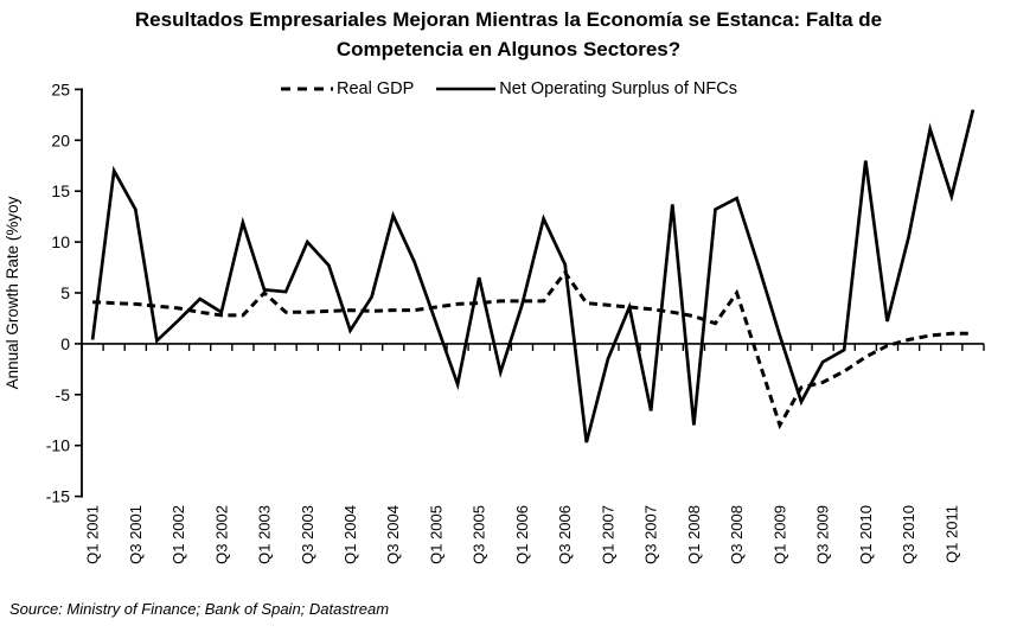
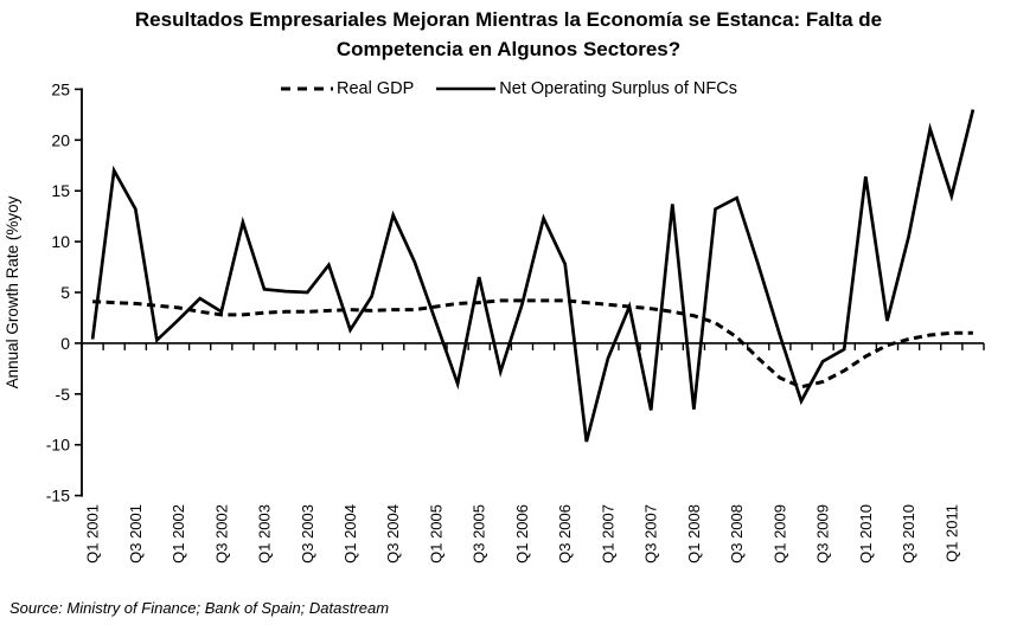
Real GDP/Q1 2003: 5 -> 3
Net Operating Surplus of NFCs/Q3 2003: 10 -> 5
Real GDP/Q3 2006: 7 -> 4
Net Operating Surplus of NFCs/Q1 2008: -8 -> -6
Real GDP/Q3 2008: 5 -> 1
Real GDP/Q1 2009: -8 -> -3
Net Operating Surplus of NFCs/Q1 2010: 18 -> 16
